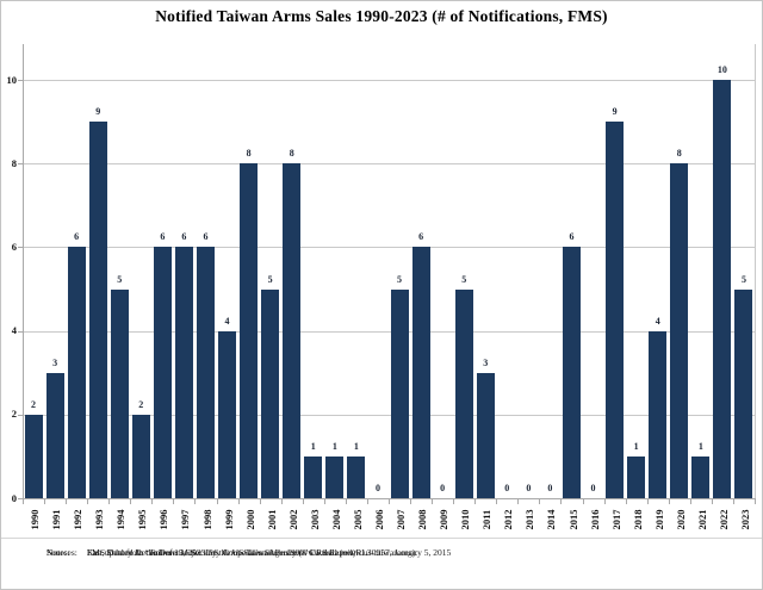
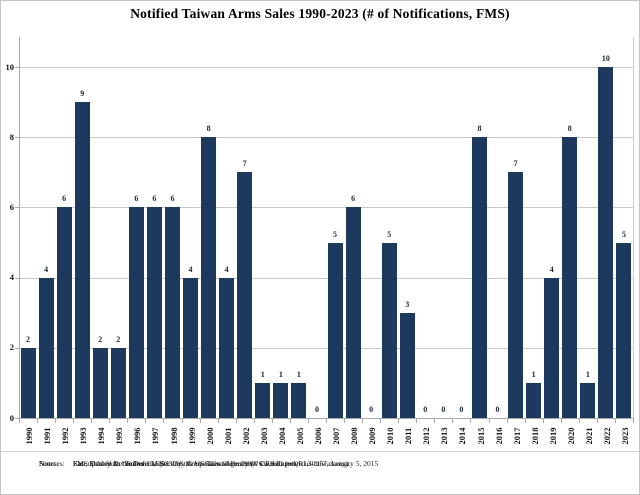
1991: 3 -> 4
1994: 5 -> 2
2001: 5 -> 4
2002: 8 -> 7
2015: 6 -> 8
2017: 9 -> 7
